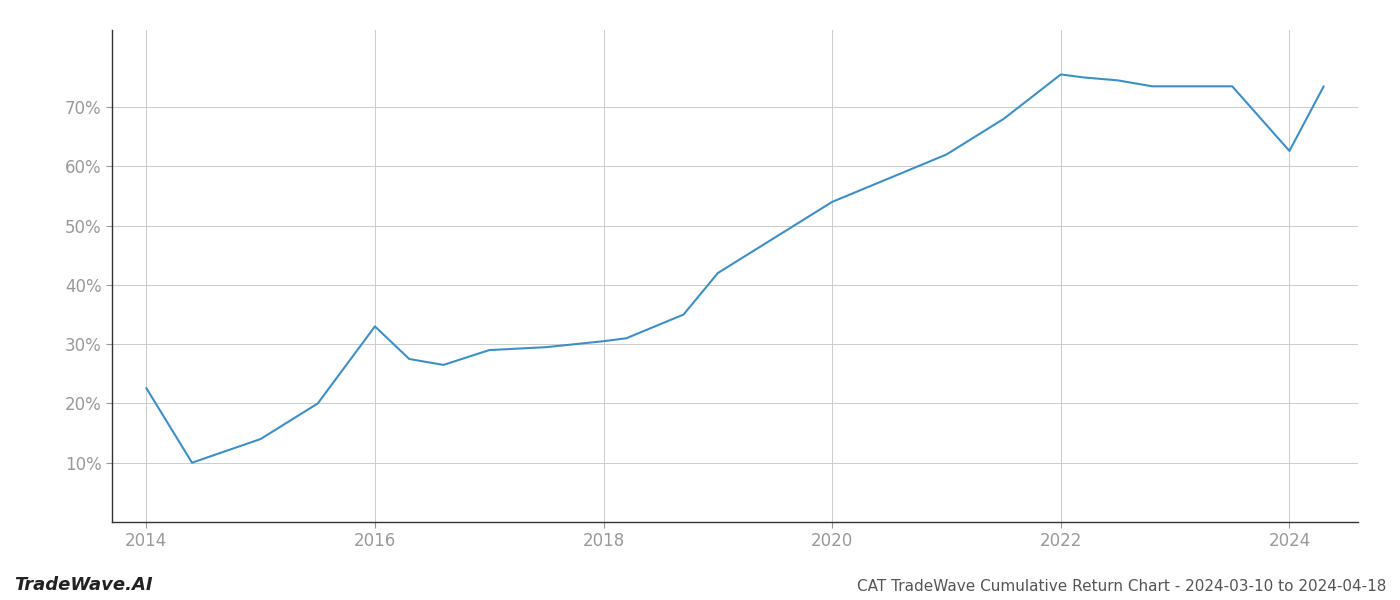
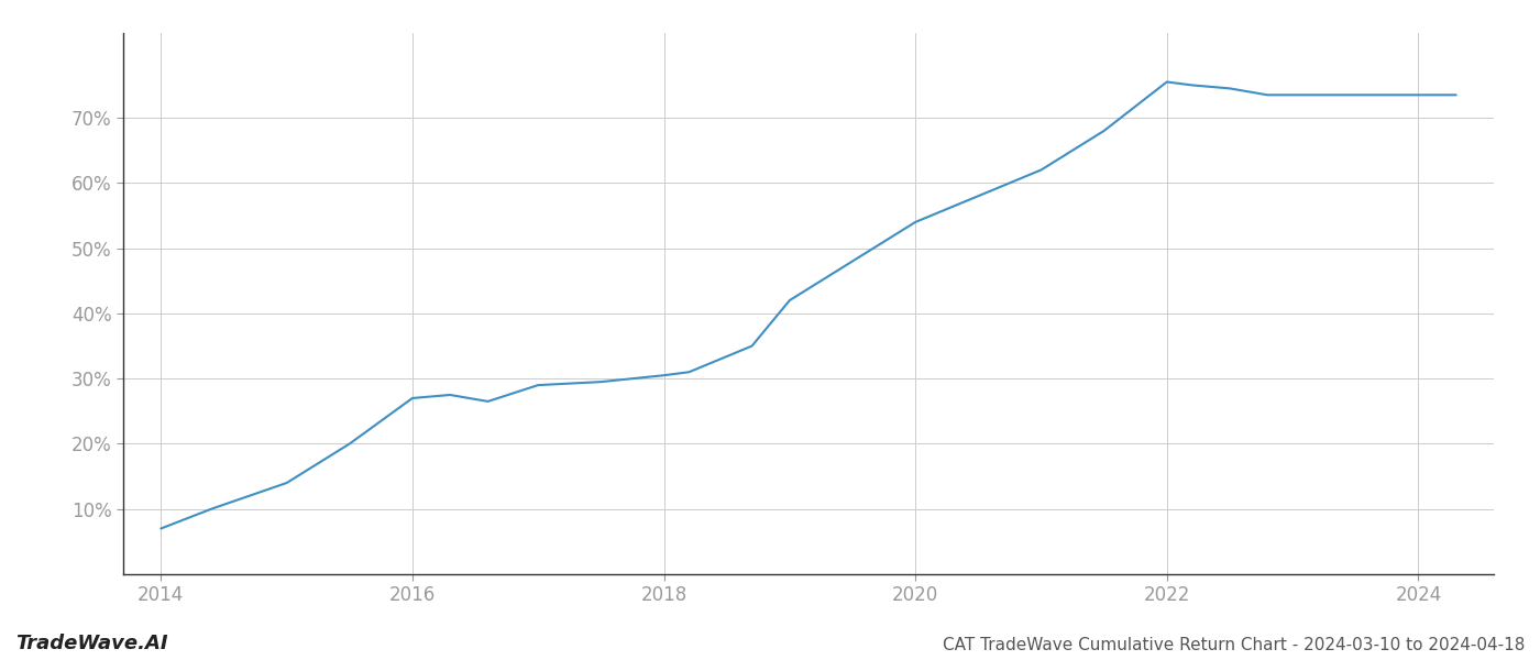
2014: 22.6% -> 7.0%
2016: 33.0% -> 27.0%
2024: 62.6% -> 73.5%
